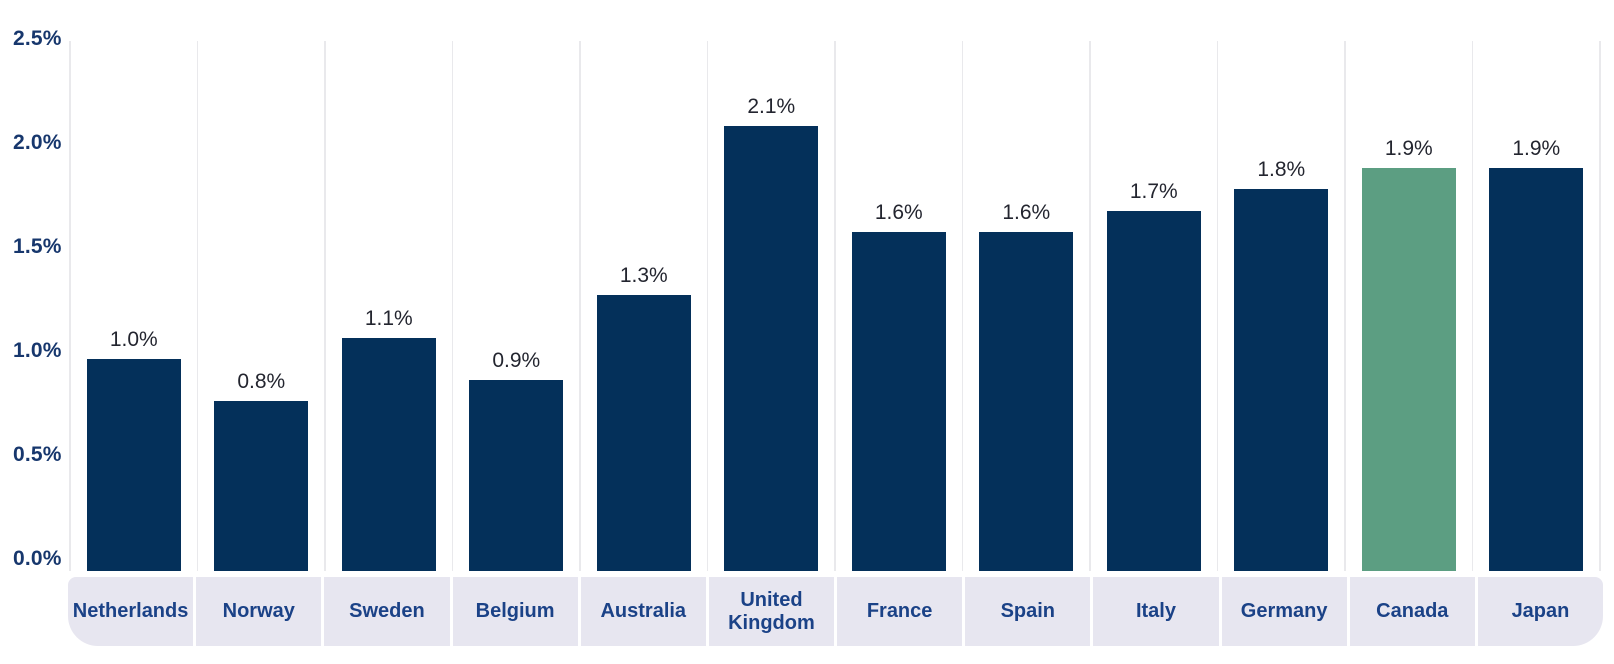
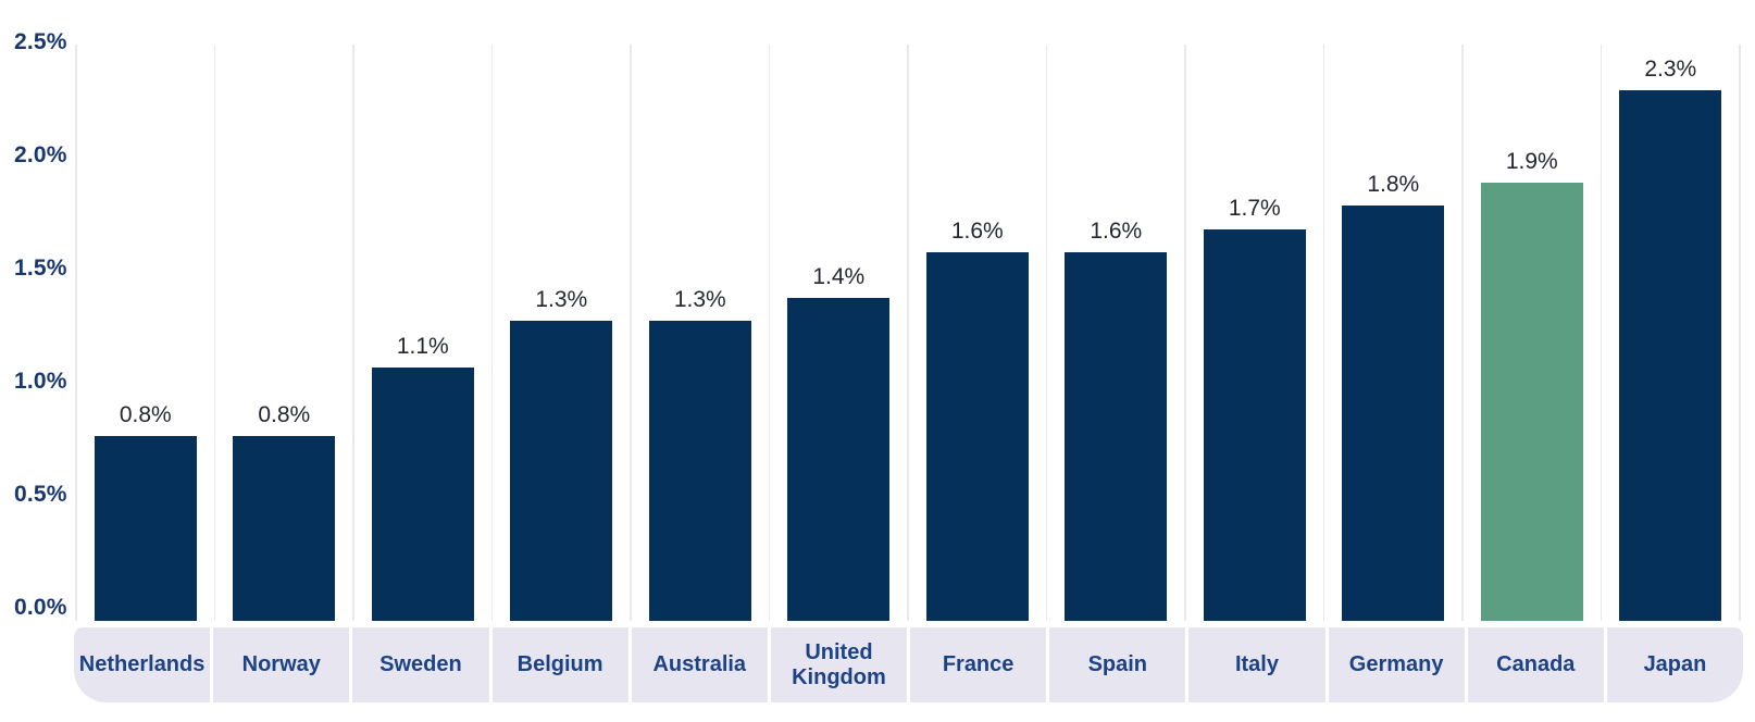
Netherlands: 1.0% -> 0.8%
Belgium: 0.9% -> 1.3%
United Kingdom: 2.1% -> 1.4%
Japan: 1.9% -> 2.3%
